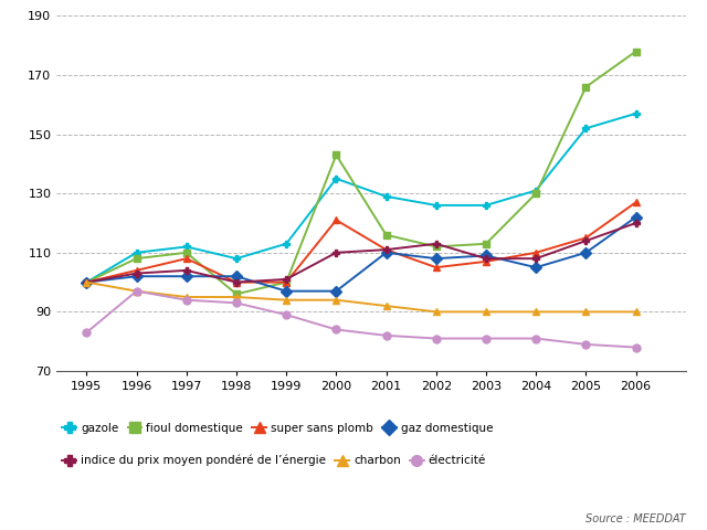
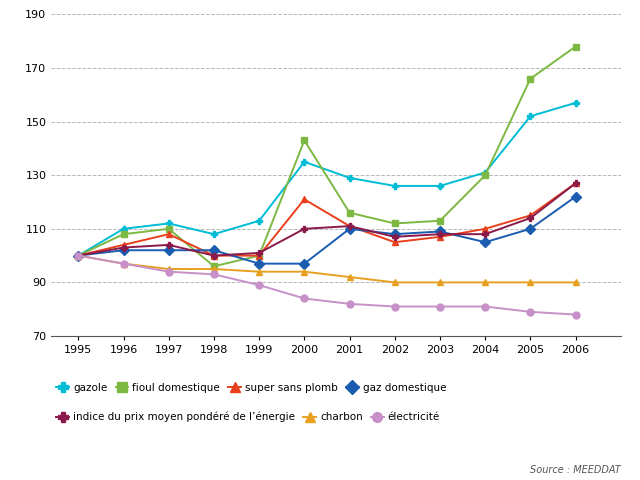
électricité/1995: 83 -> 100
indice du prix moyen pondéré de l’énergie/2002: 113 -> 107
indice du prix moyen pondéré de l’énergie/2006: 120 -> 127
